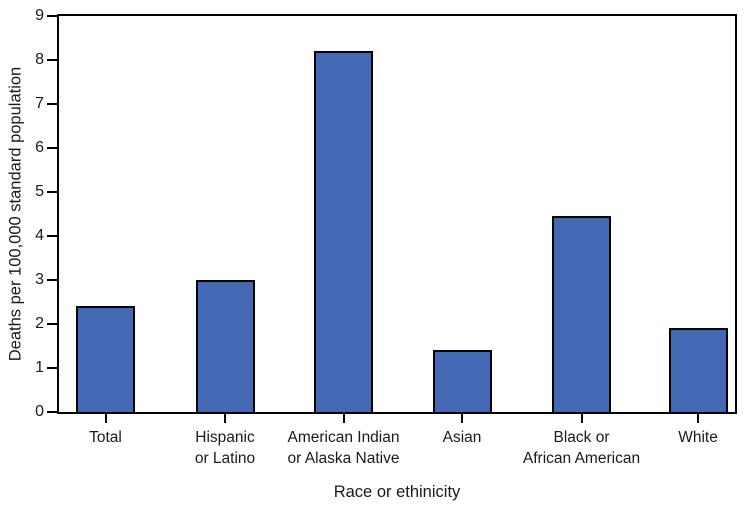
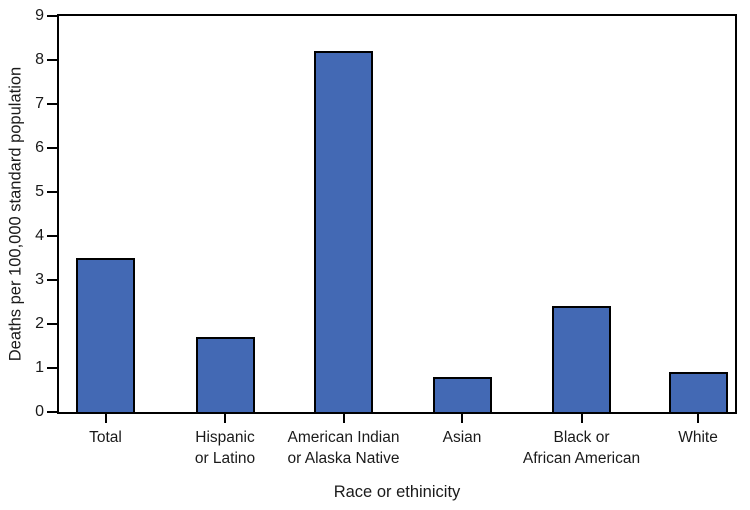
Total: 2.4 -> 3.5
Hispanic or Latino: 3.0 -> 1.7
Asian: 1.4 -> 0.8
Black or African American: 4.5 -> 2.4
White: 1.9 -> 0.9
